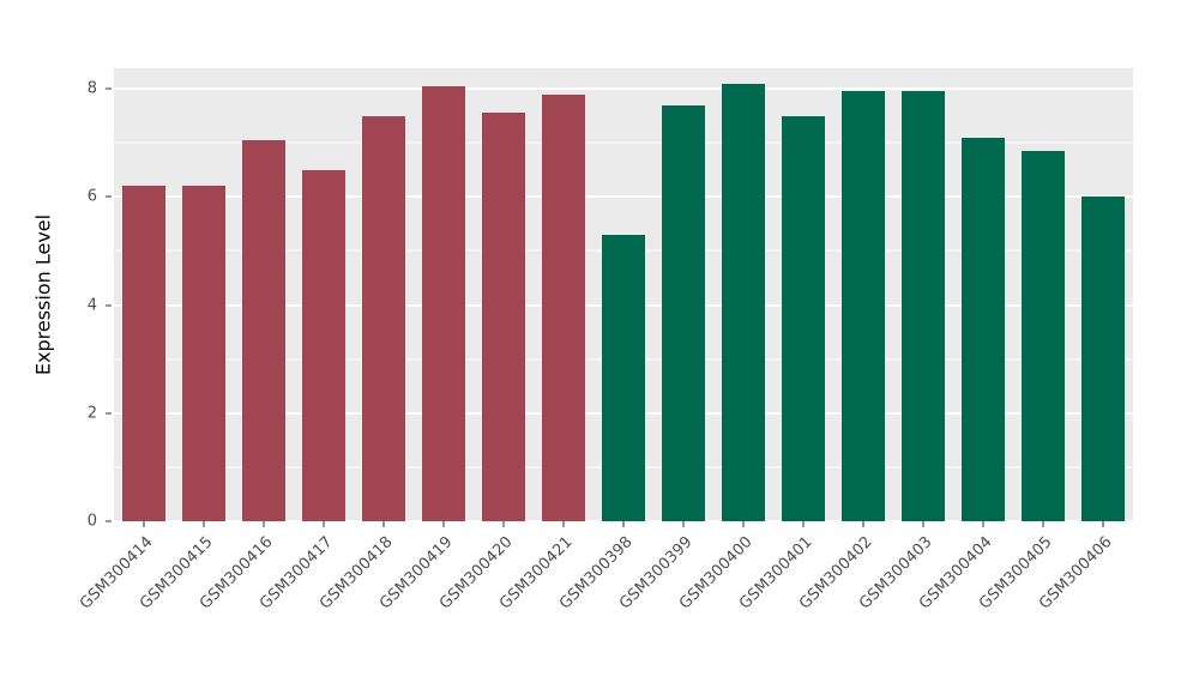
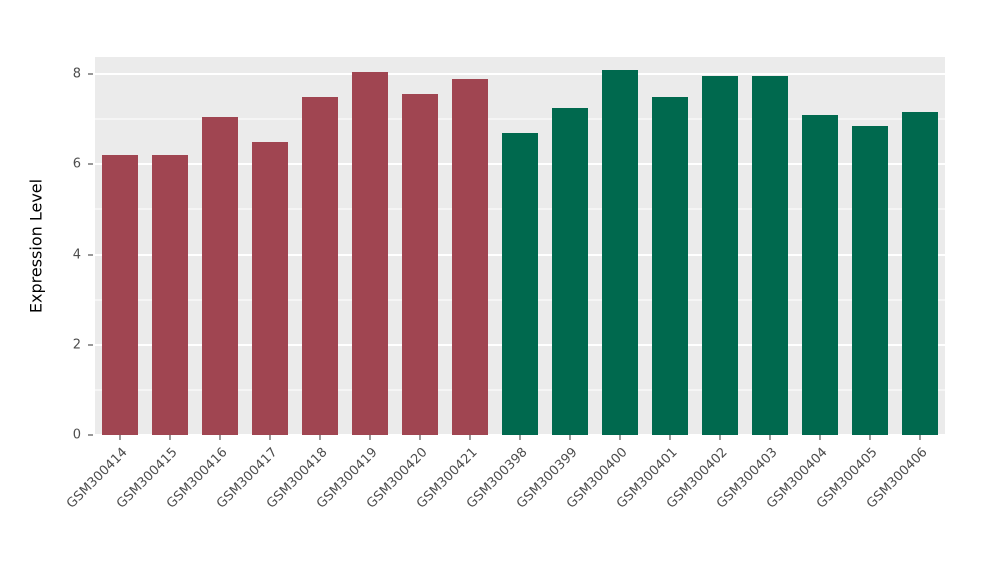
GSM300398: 5.3 -> 6.7
GSM300399: 7.7 -> 7.2
GSM300406: 6.0 -> 7.2
